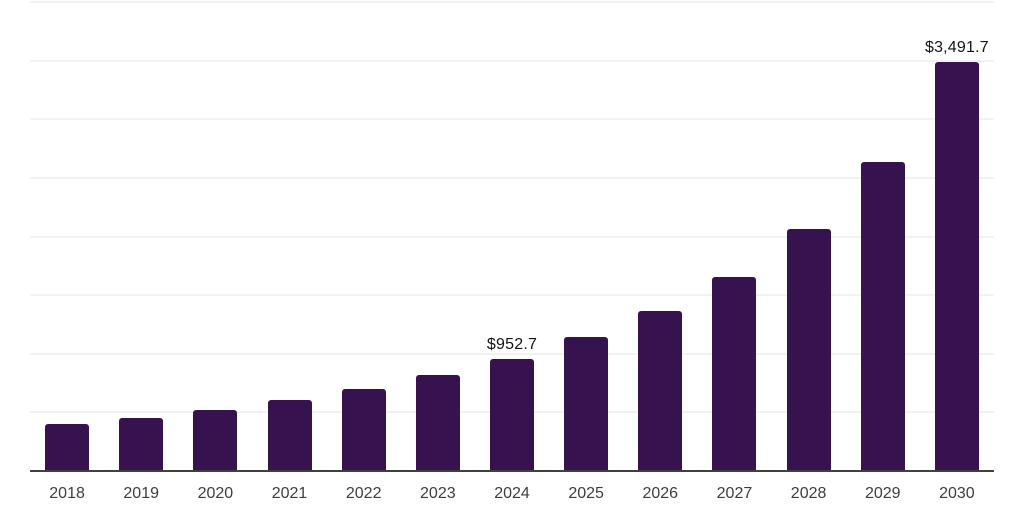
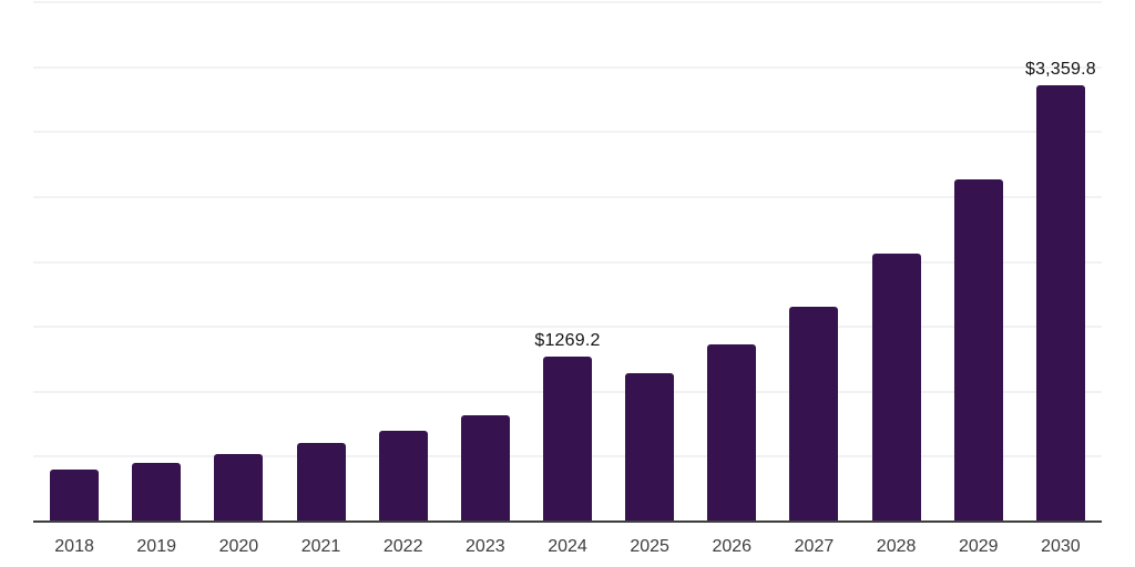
2024: $952.7 -> $1269.2
2030: $3,491.7 -> $3,359.8
